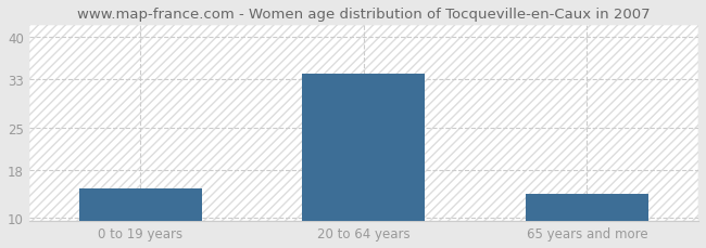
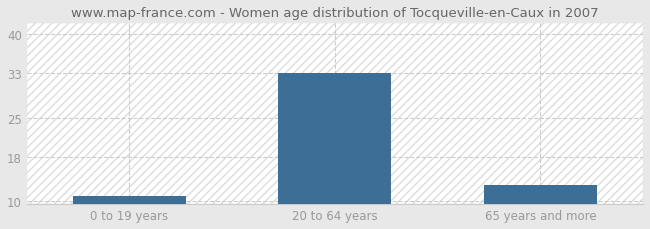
0 to 19 years: 15 -> 11
20 to 64 years: 34 -> 33
65 years and more: 14 -> 13
